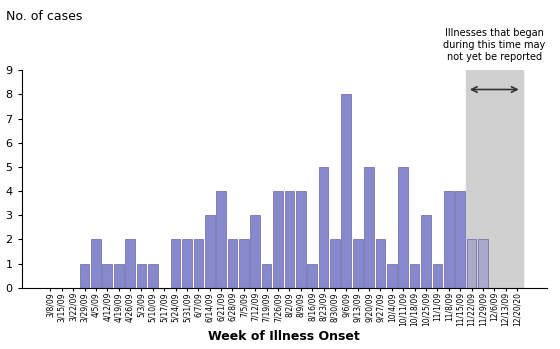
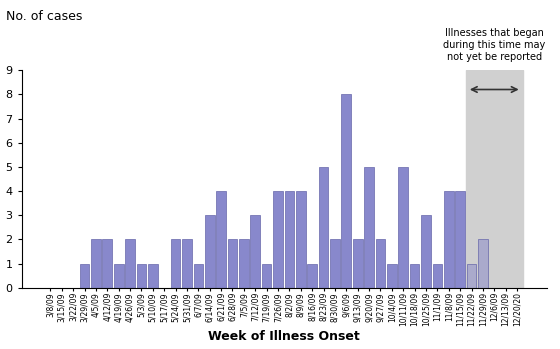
4/12/09: 1 -> 2
6/7/09: 2 -> 1
11/22/09: 2 -> 1
